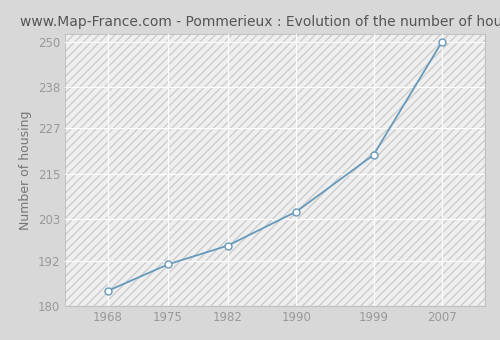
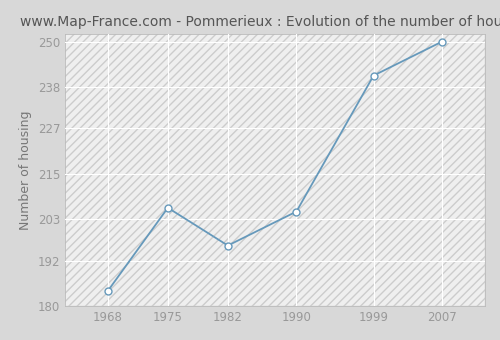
1975: 191 -> 206
1999: 220 -> 241
